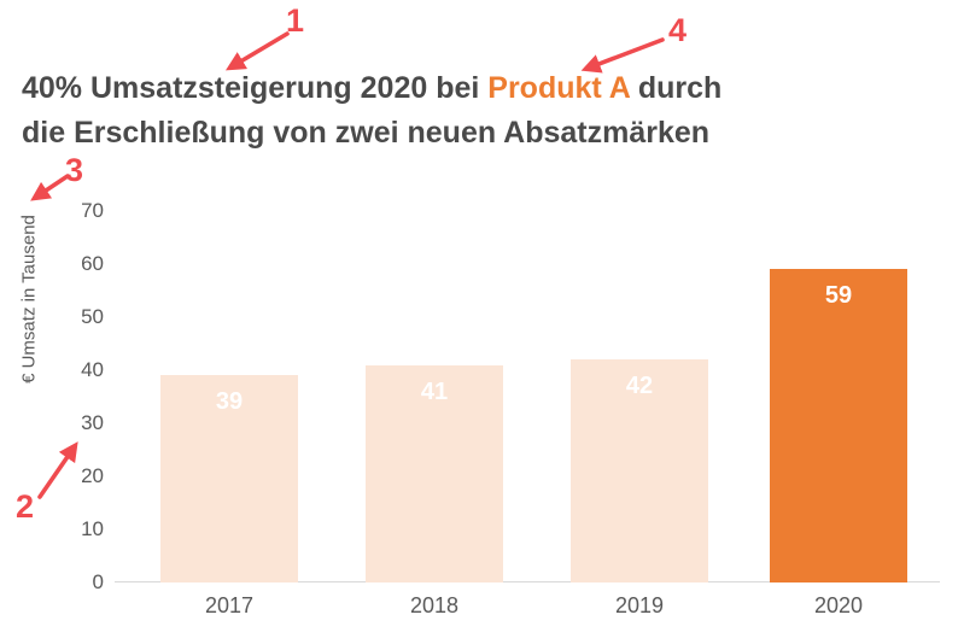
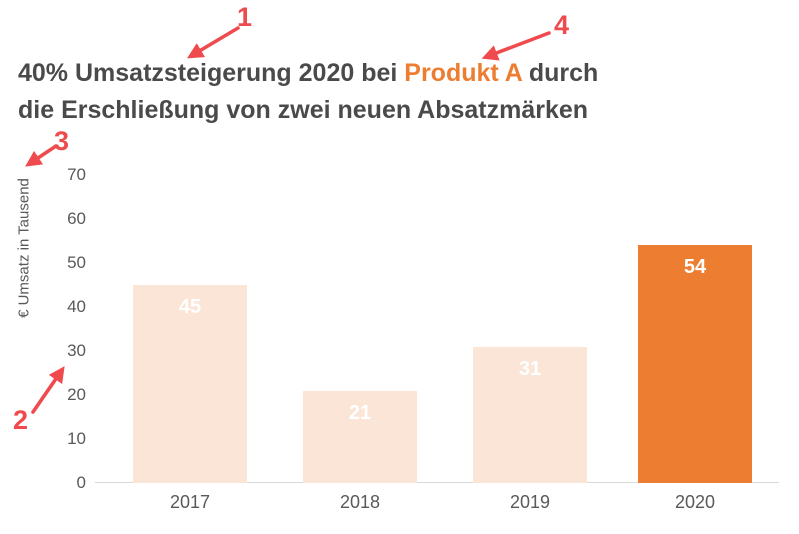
2017: 39 -> 45
2018: 41 -> 21
2019: 42 -> 31
2020: 59 -> 54
